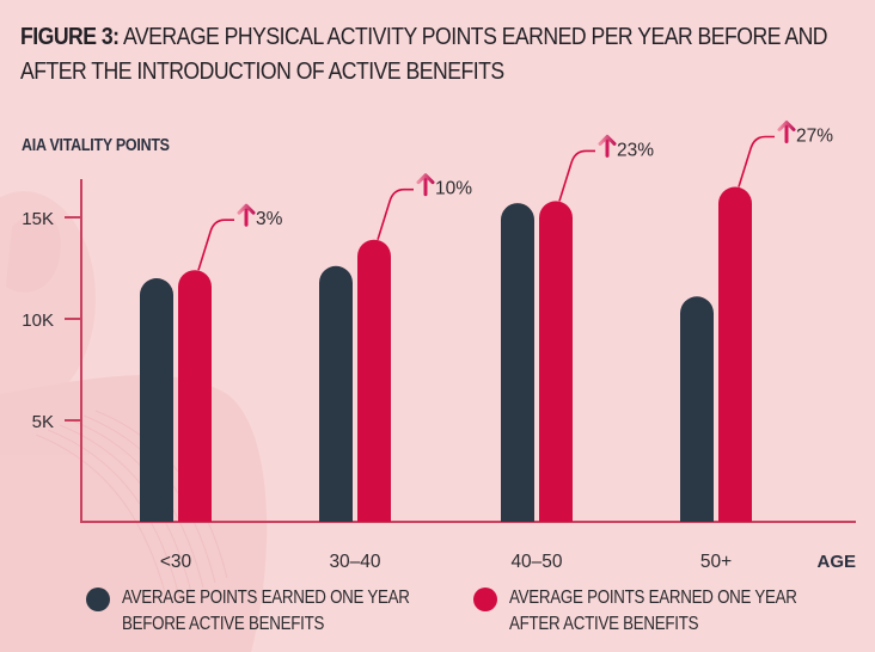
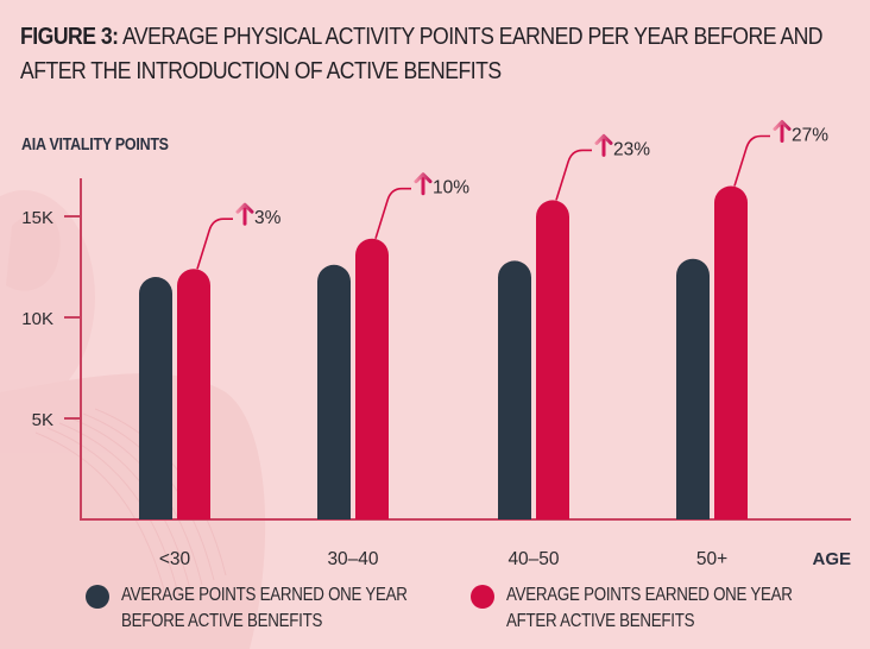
AVERAGE POINTS EARNED ONE YEAR BEFORE ACTIVE BENEFITS/40–50: 15.7K -> 12.8K
AVERAGE POINTS EARNED ONE YEAR BEFORE ACTIVE BENEFITS/50+: 11.1K -> 12.9K
